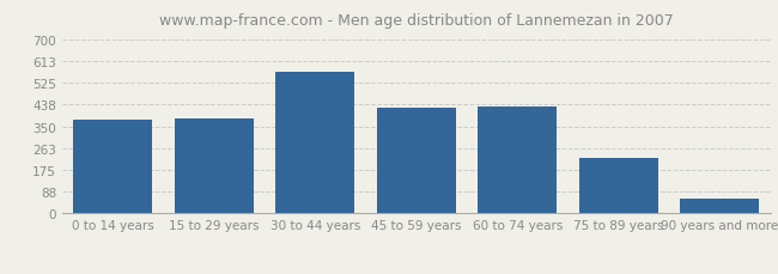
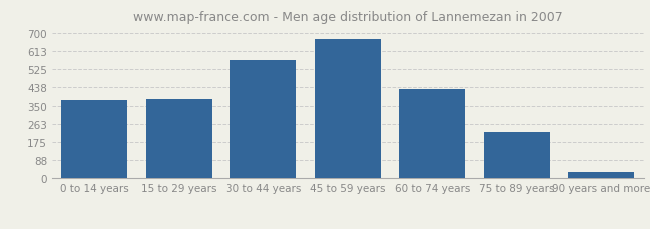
45 to 59 years: 425 -> 668
90 years and more: 60 -> 30
